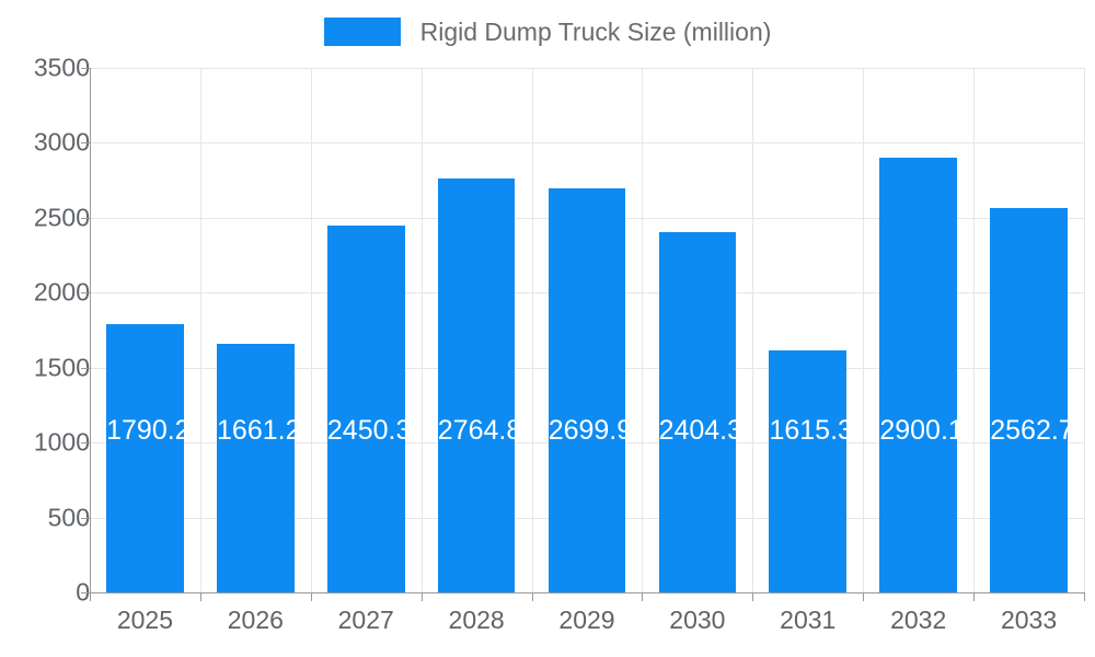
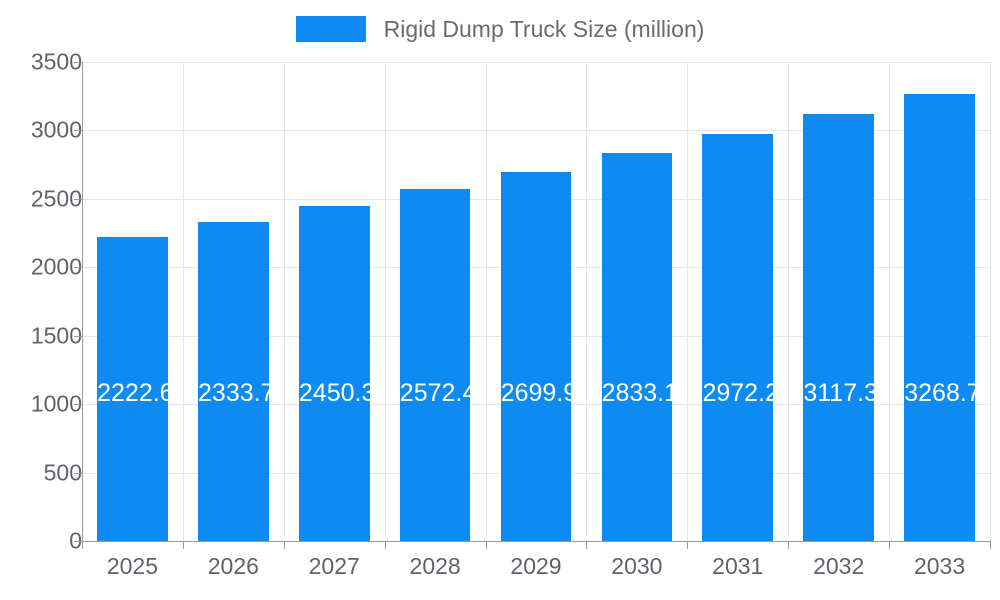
2025: 1790.21 -> 2222.61
2026: 1661.27 -> 2333.73
2028: 2764.8 -> 2572.4
2030: 2404.3 -> 2833.1
2031: 1615.3 -> 2972.2
2032: 2900.1 -> 3117.3
2033: 2562.7 -> 3268.7
